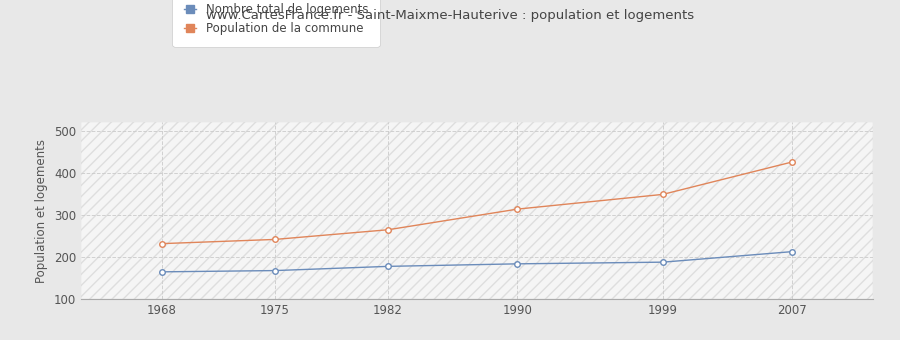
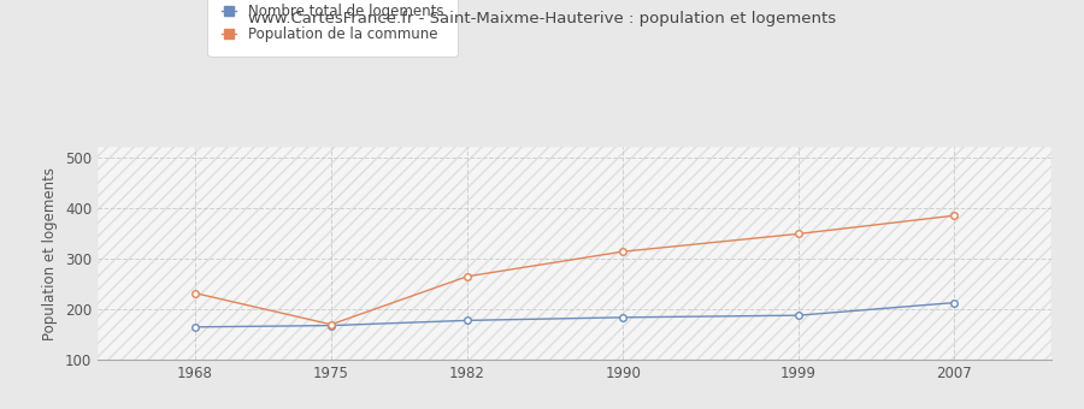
Population de la commune/1975: 242 -> 170
Population de la commune/2007: 426 -> 385
